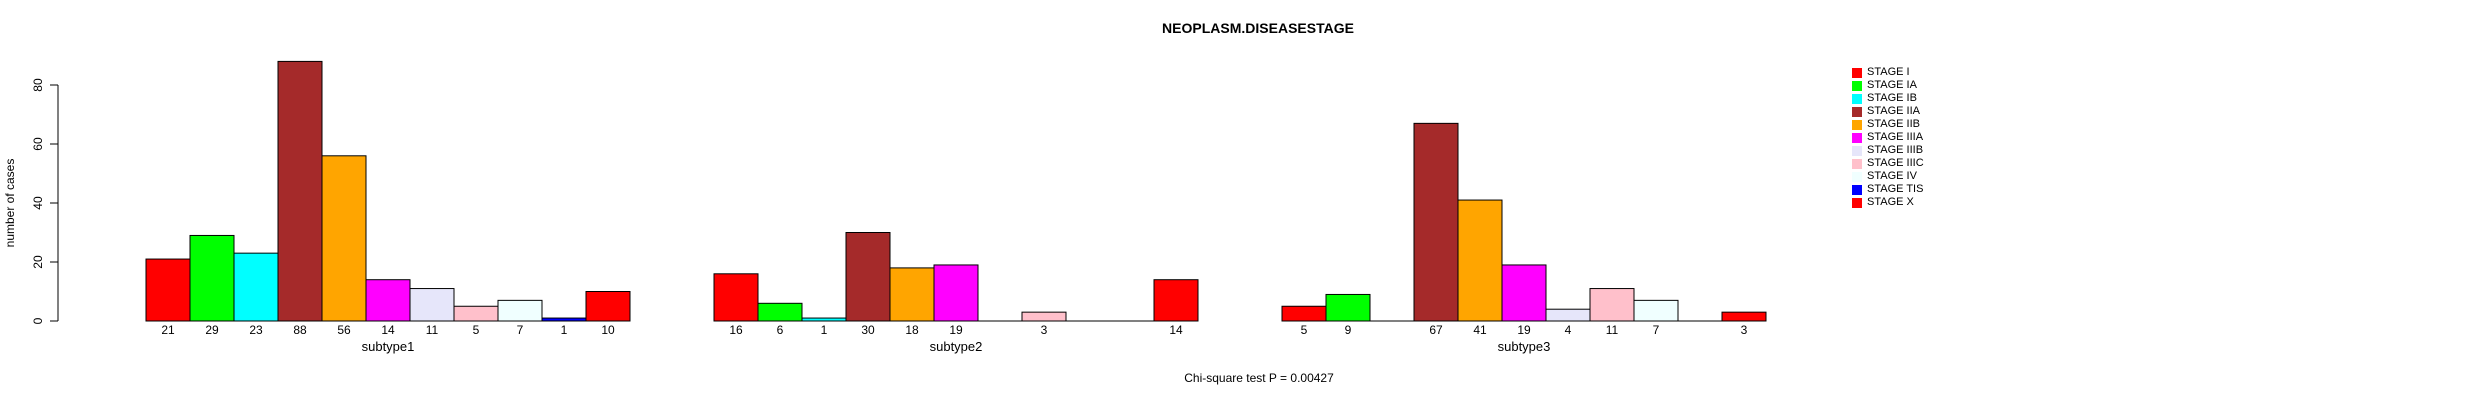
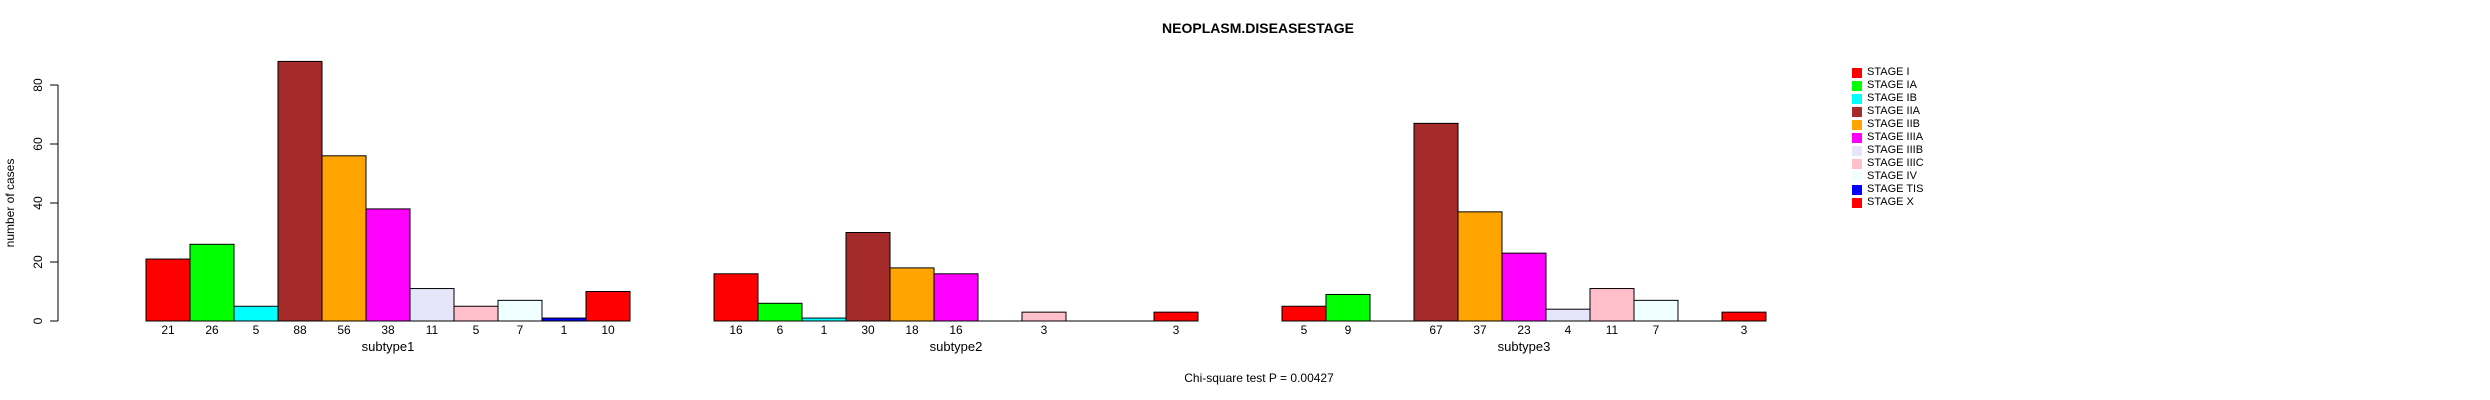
STAGE IA/subtype1: 29 -> 26
STAGE IB/subtype1: 23 -> 5
STAGE IIIA/subtype1: 14 -> 38
STAGE IIIA/subtype2: 19 -> 16
STAGE X/subtype2: 14 -> 3
STAGE IIB/subtype3: 41 -> 37
STAGE IIIA/subtype3: 19 -> 23
